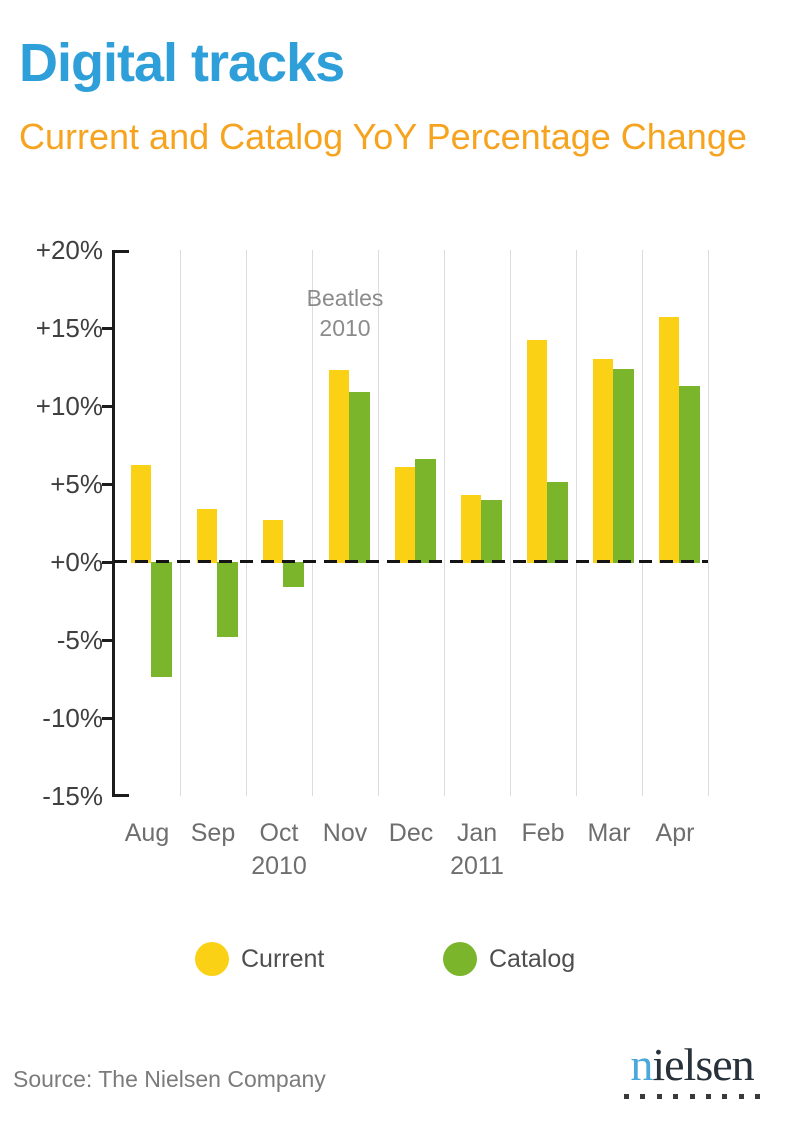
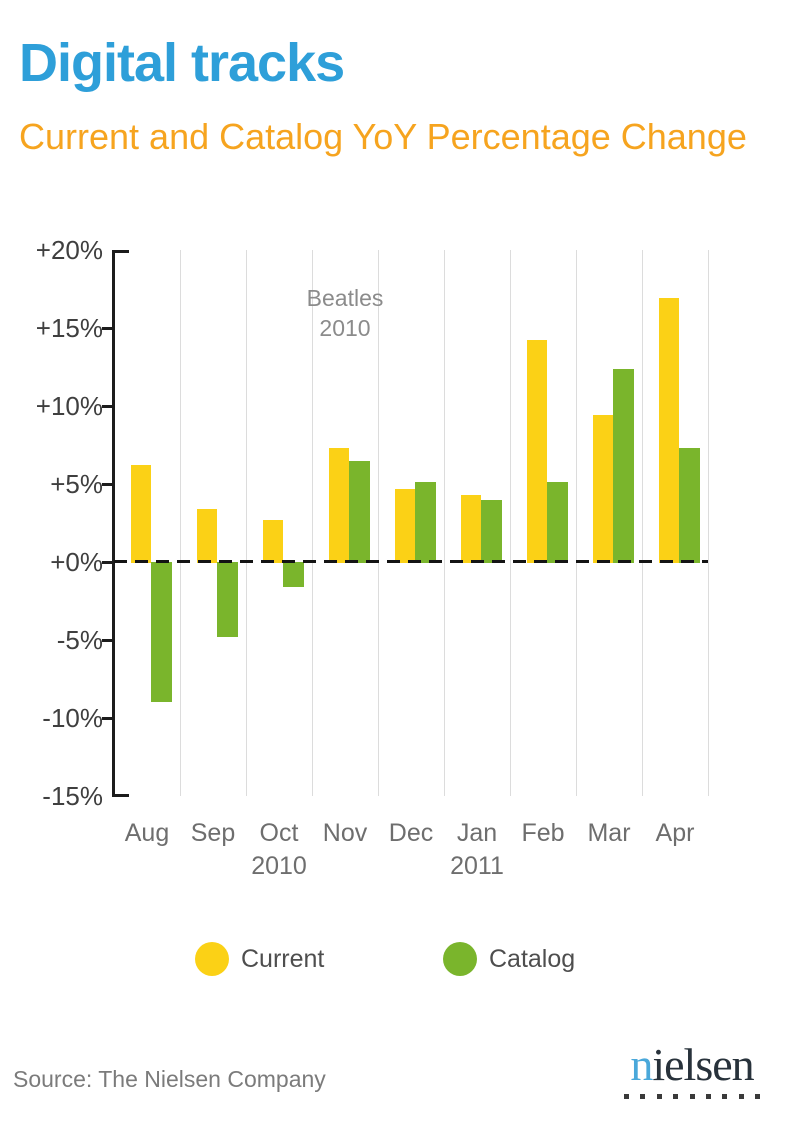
Catalog/Aug: -7.4% -> -9.0%
Current/Nov: 12.3% -> 7.3%
Catalog/Nov: 10.9% -> 6.5%
Current/Dec: 6.1% -> 4.7%
Catalog/Dec: 6.6% -> 5.1%
Current/Mar: 13.0% -> 9.4%
Current/Apr: 15.7% -> 16.9%
Catalog/Apr: 11.3% -> 7.3%
